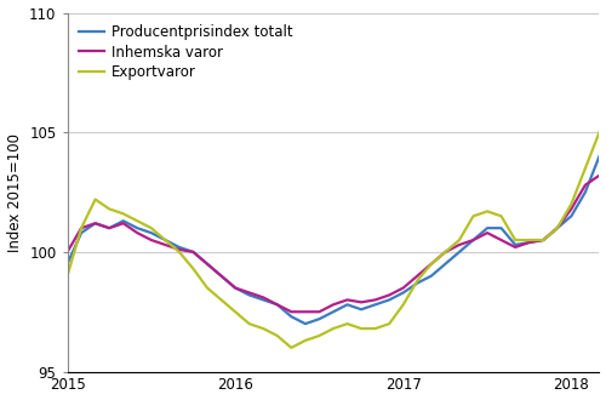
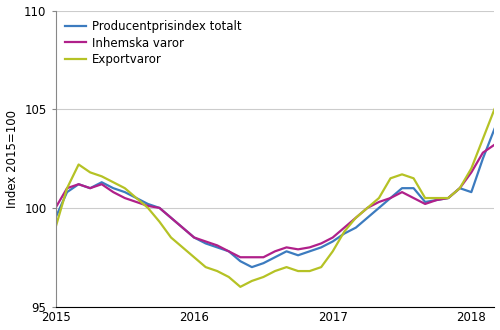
Producentprisindex totalt/2018: 101.5 -> 100.8
